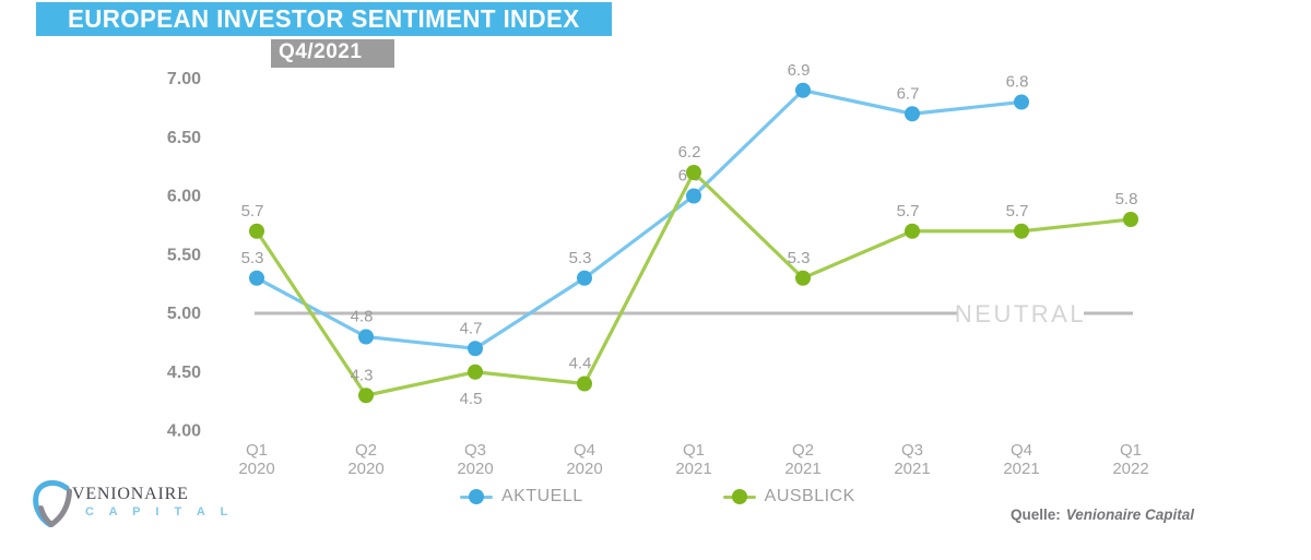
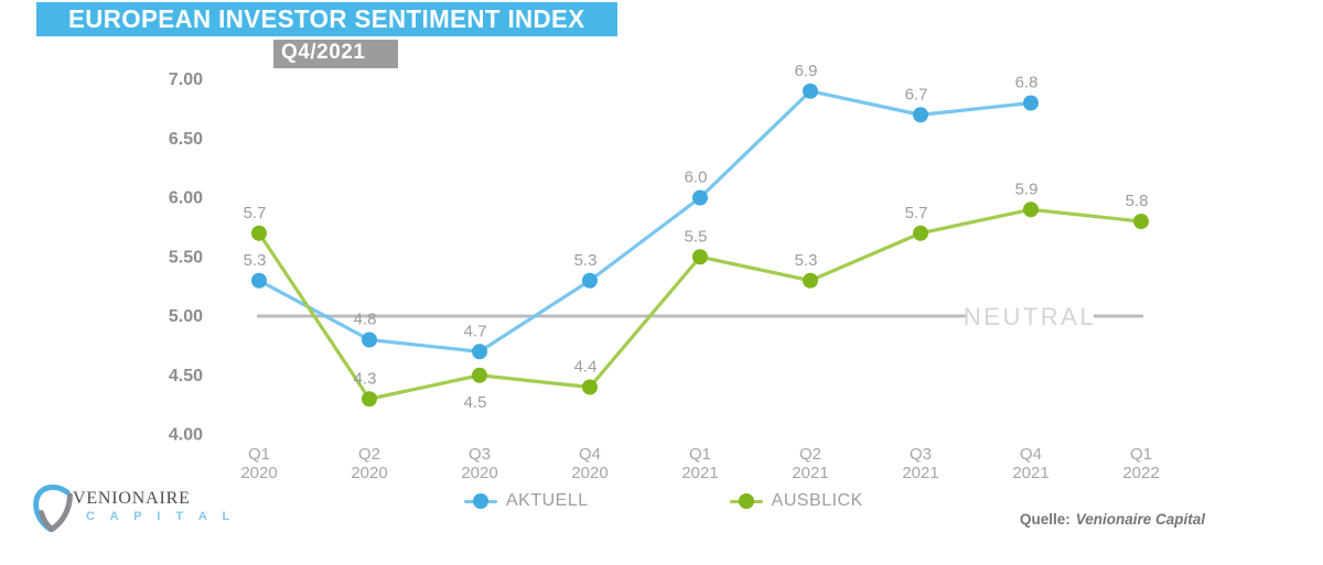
AUSBLICK/Q1 2021: 6.2 -> 5.5
AUSBLICK/Q4 2021: 5.7 -> 5.9
